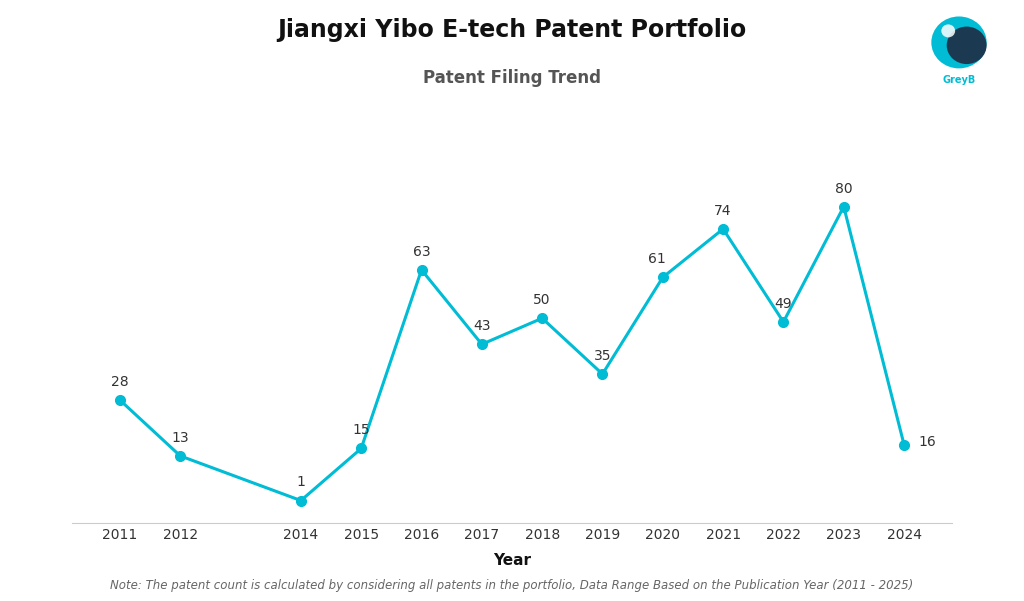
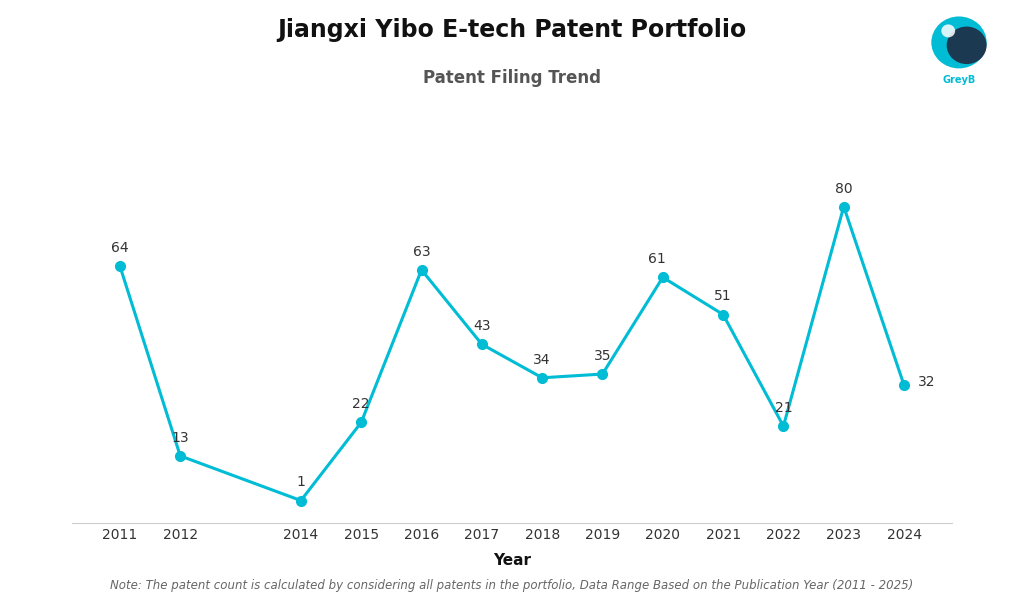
2011: 28 -> 64
2015: 15 -> 22
2018: 50 -> 34
2021: 74 -> 51
2022: 49 -> 21
2024: 16 -> 32
